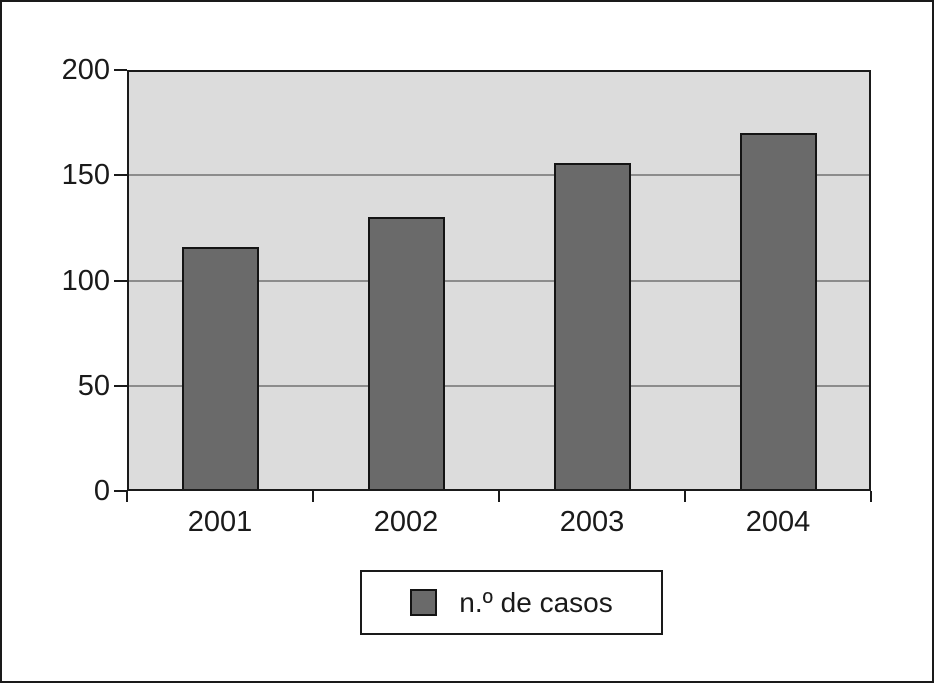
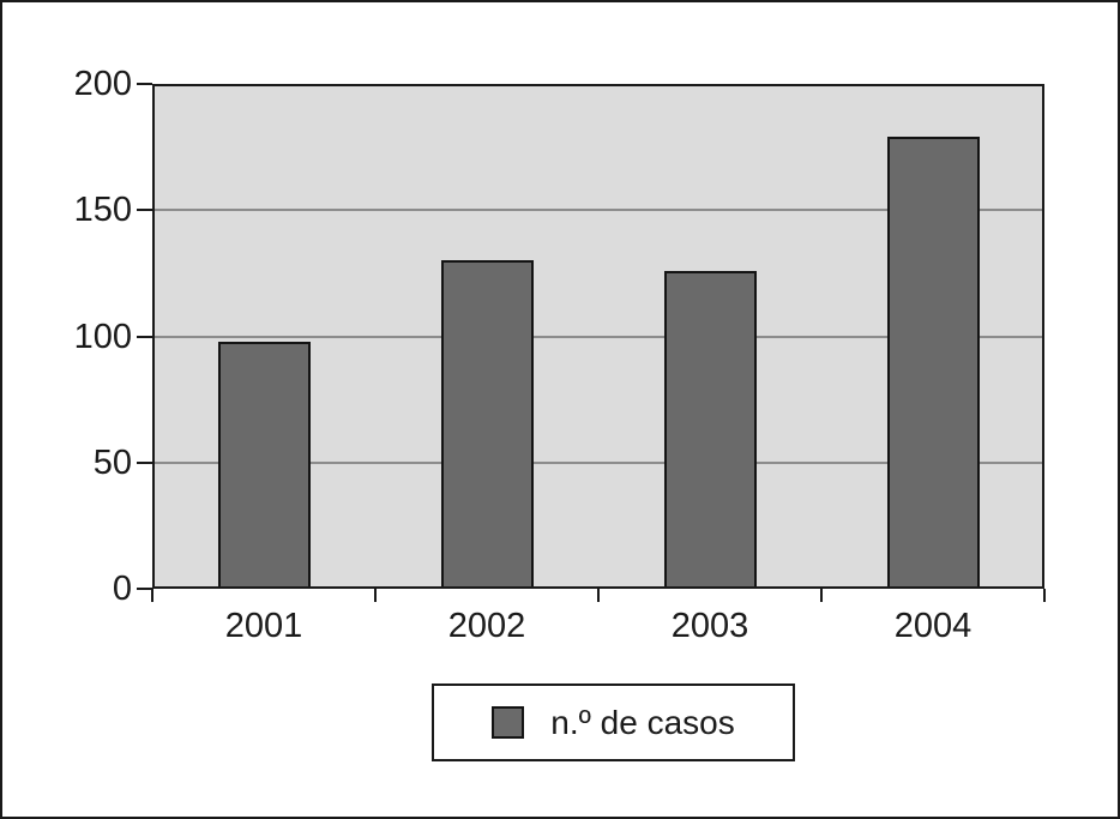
2001: 116 -> 98
2003: 156 -> 126
2004: 170 -> 179
